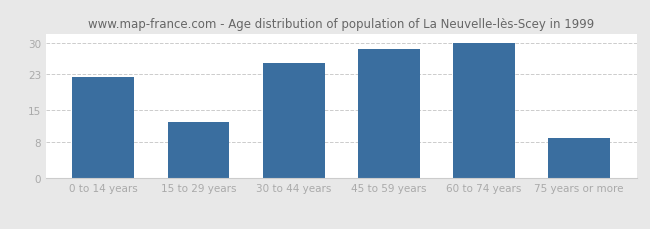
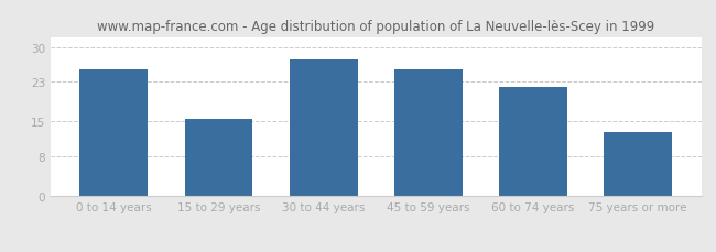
0 to 14 years: 22.5 -> 25.5
15 to 29 years: 12.5 -> 15.5
30 to 44 years: 25.5 -> 27.5
45 to 59 years: 28.5 -> 25.5
60 to 74 years: 30.0 -> 22.0
75 years or more: 9.0 -> 13.0
